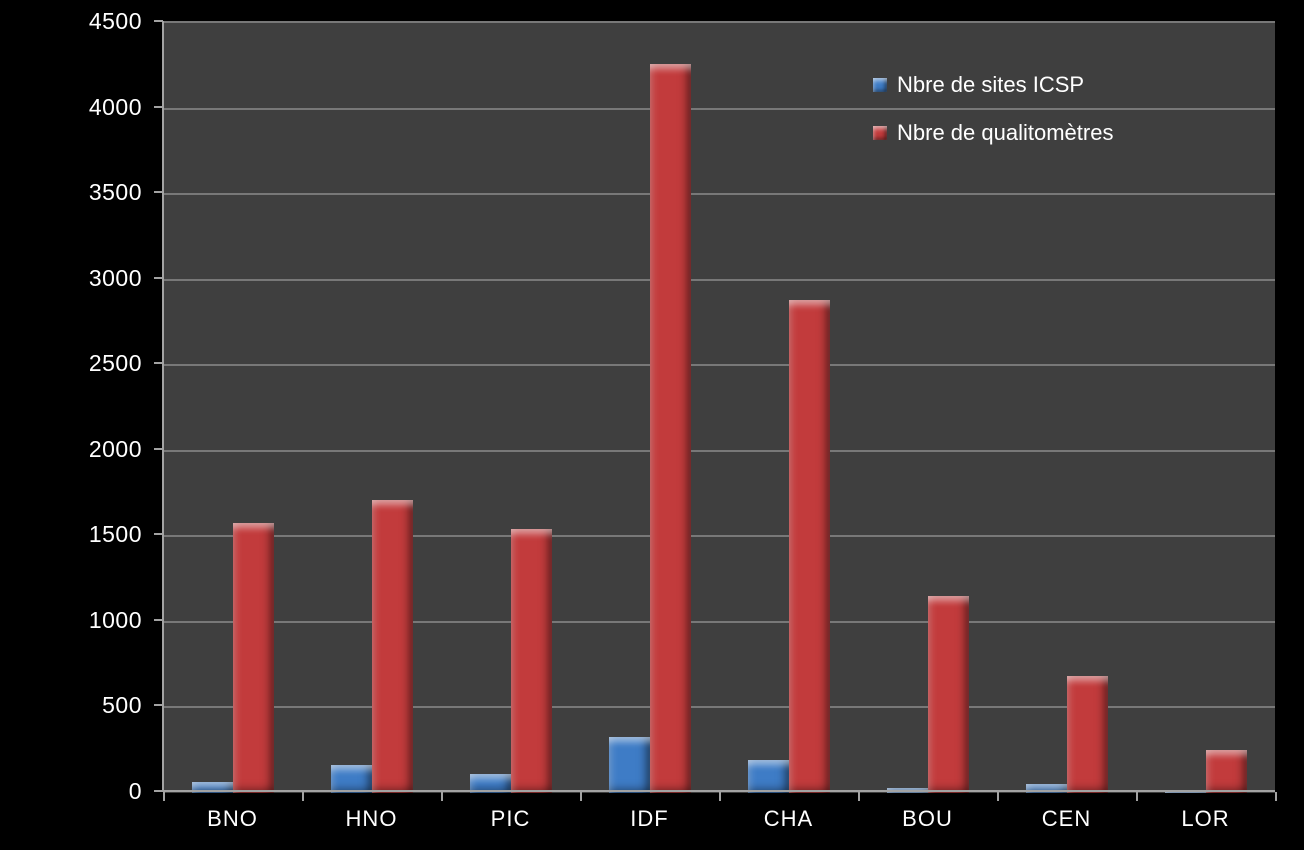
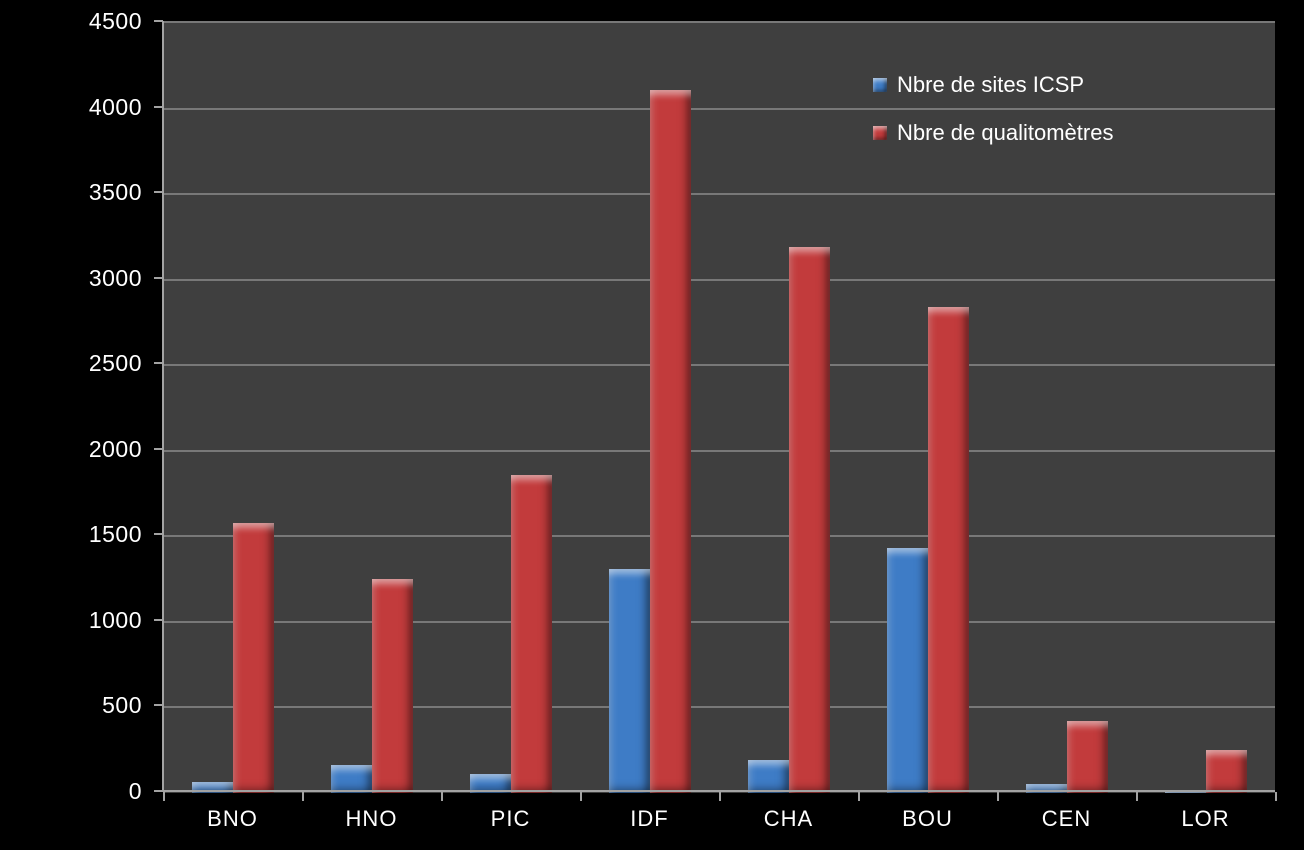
Nbre de qualitomètres/HNO: 1710 -> 1250
Nbre de qualitomètres/PIC: 1540 -> 1860
Nbre de sites ICSP/IDF: 330 -> 1310
Nbre de qualitomètres/IDF: 4260 -> 4110
Nbre de qualitomètres/CHA: 2880 -> 3190
Nbre de sites ICSP/BOU: 30 -> 1430
Nbre de qualitomètres/BOU: 1150 -> 2840
Nbre de qualitomètres/CEN: 680 -> 420
